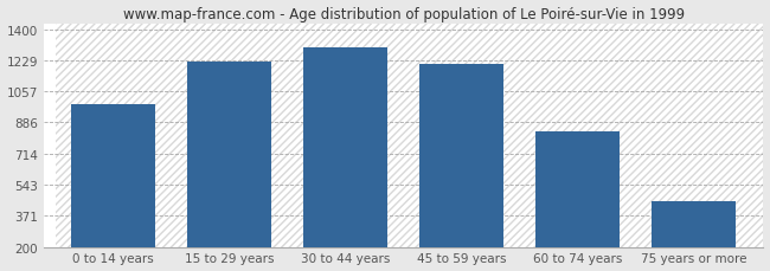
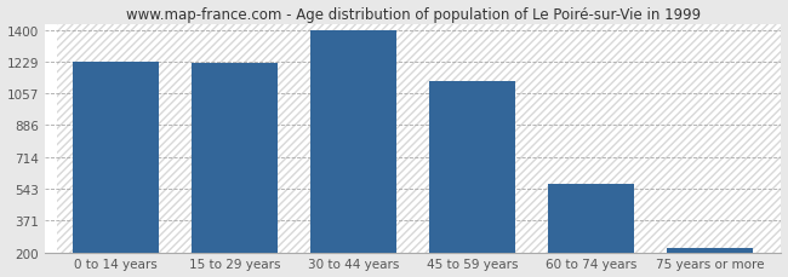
0 to 14 years: 990 -> 1230
30 to 44 years: 1300 -> 1400
45 to 59 years: 1210 -> 1120
60 to 74 years: 840 -> 570
75 years or more: 450 -> 220
